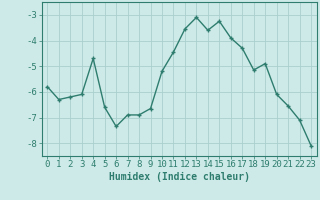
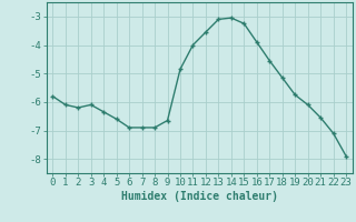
1: -6.30 -> -6.10
4: -4.70 -> -6.35
6: -7.35 -> -6.90
10: -5.20 -> -4.85
11: -4.45 -> -4.00
14: -3.60 -> -3.05
17: -4.30 -> -4.55
19: -4.90 -> -5.75
23: -8.10 -> -7.90
